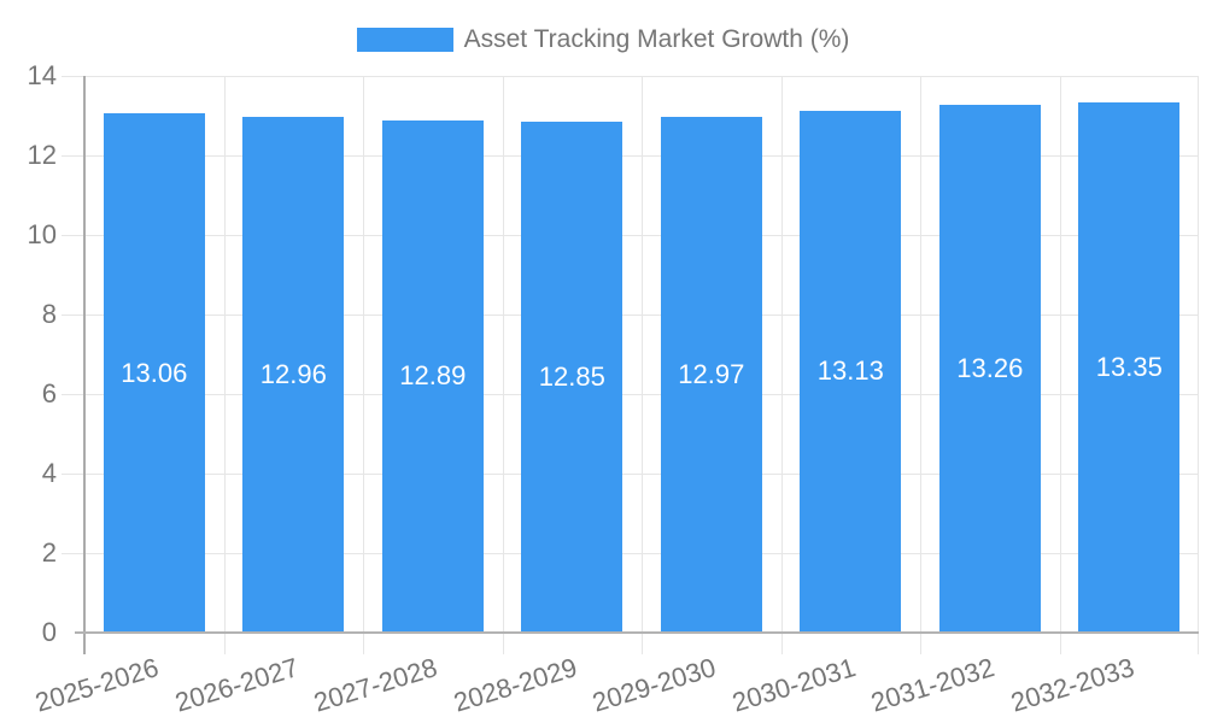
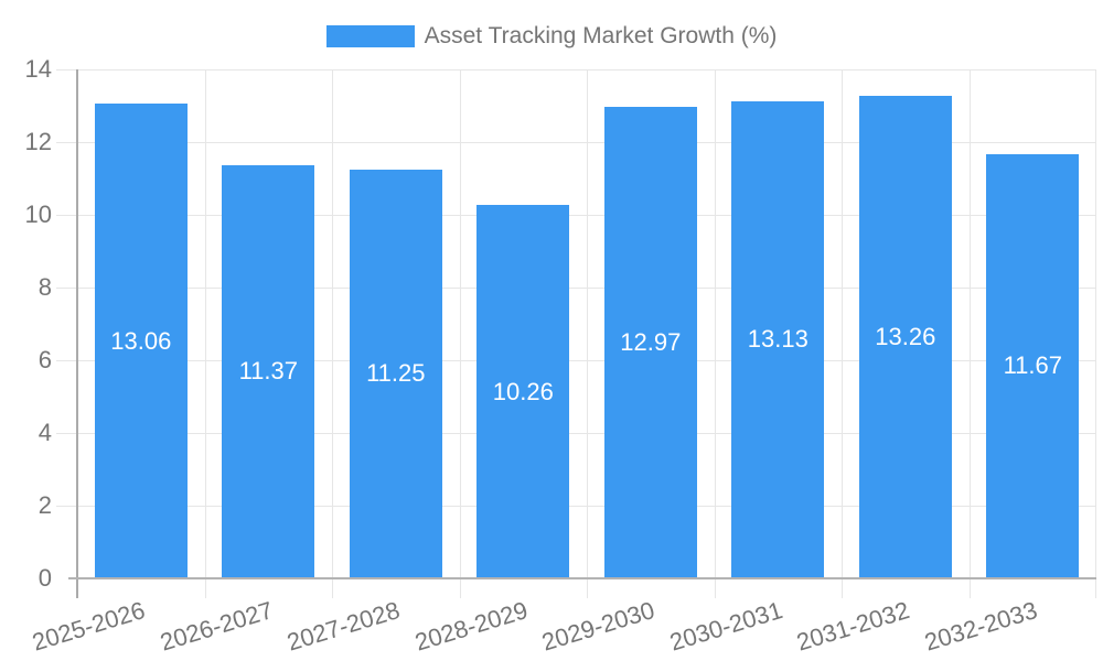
2026-2027: 12.96 -> 11.37
2027-2028: 12.89 -> 11.25
2028-2029: 12.85 -> 10.26
2032-2033: 13.35 -> 11.67
